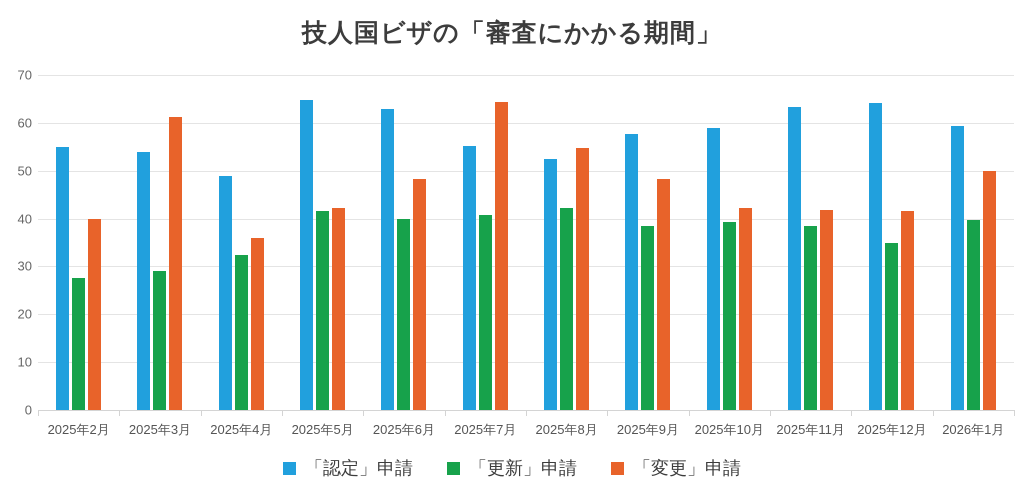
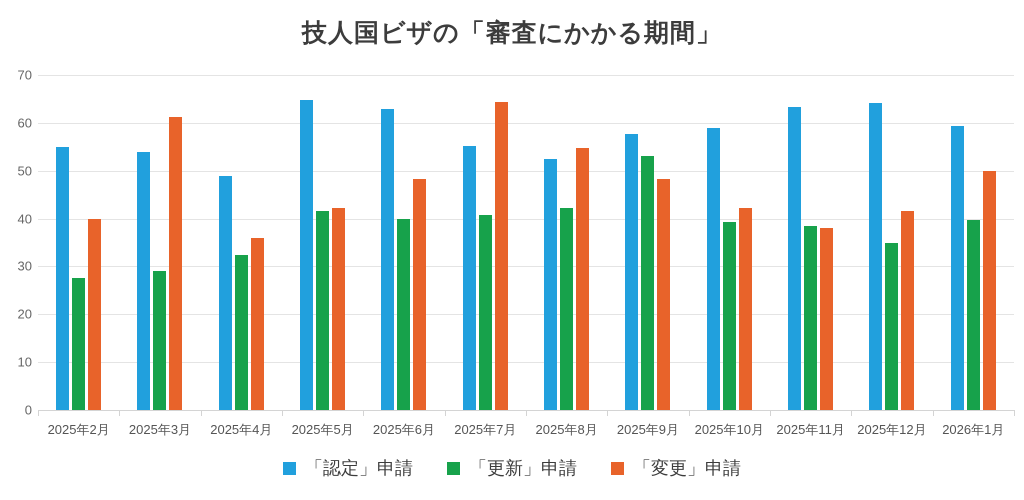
「更新」申請/2025年9月: 38 -> 53
「変更」申請/2025年11月: 42 -> 38
